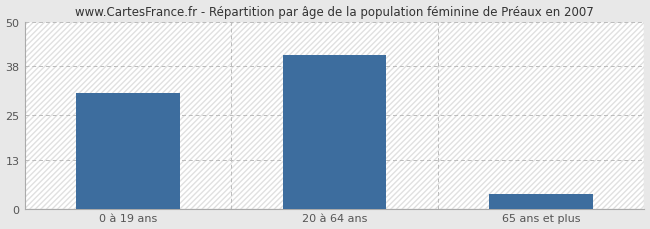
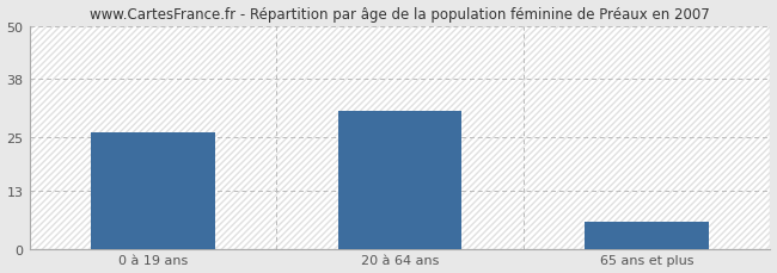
0 à 19 ans: 31 -> 26
20 à 64 ans: 41 -> 31
65 ans et plus: 4 -> 6
